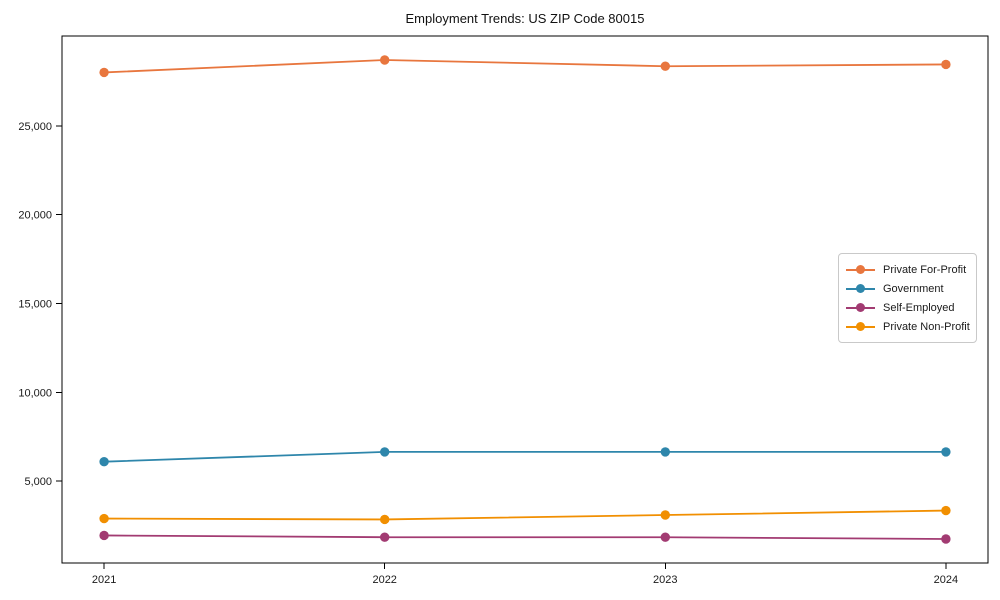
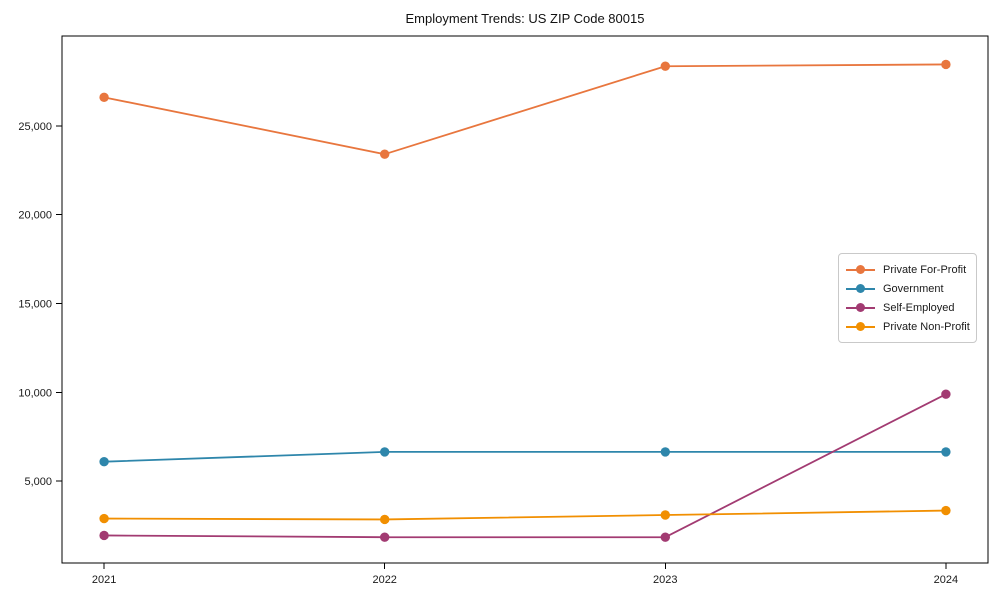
Private For-Profit/2021: 28000 -> 26600
Private For-Profit/2022: 28700 -> 23400
Self-Employed/2024: 1800 -> 9900
